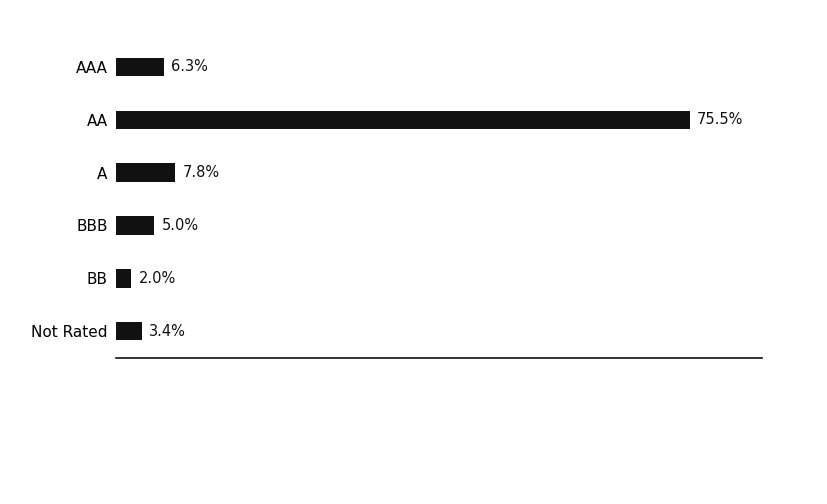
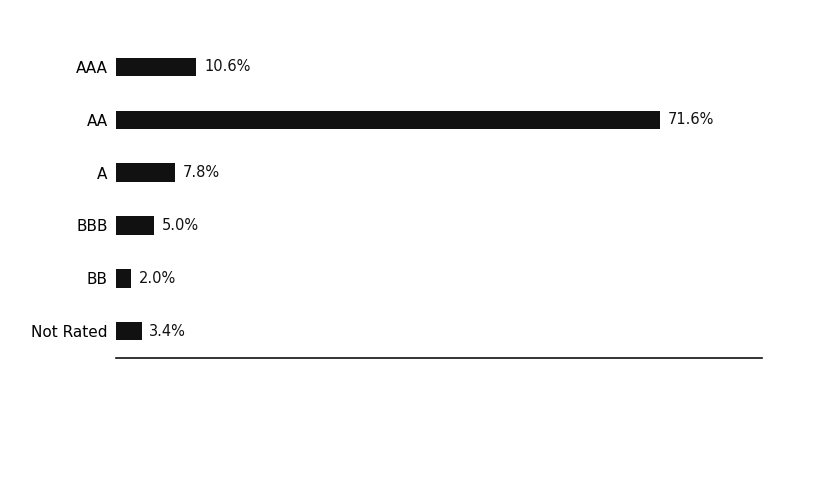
AAA: 6.3% -> 10.6%
AA: 75.5% -> 71.6%
